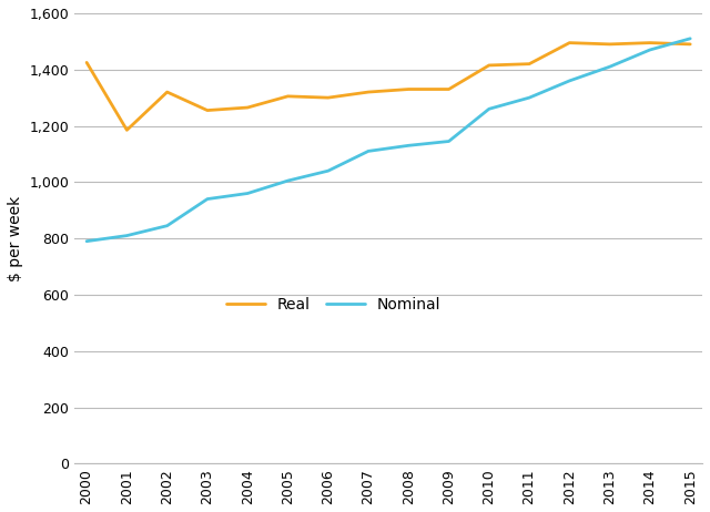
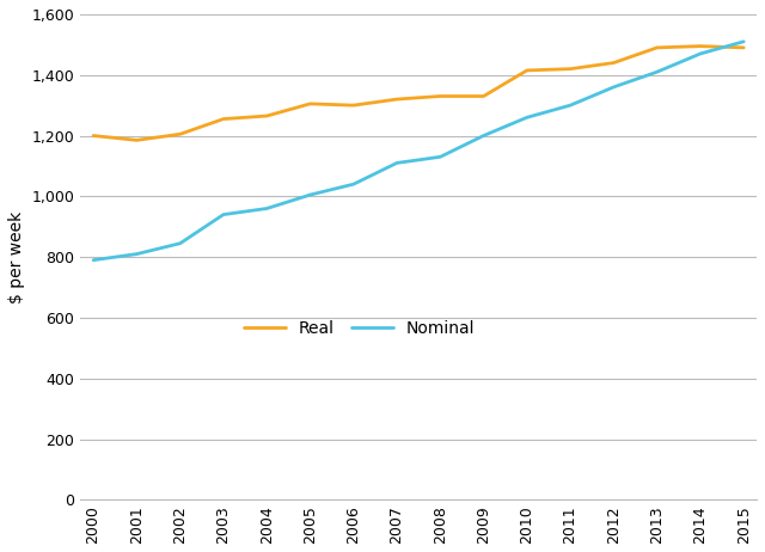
Real/2000: 1,425 -> 1,200
Real/2002: 1,320 -> 1,205
Nominal/2009: 1,145 -> 1,200
Real/2012: 1,495 -> 1,440
